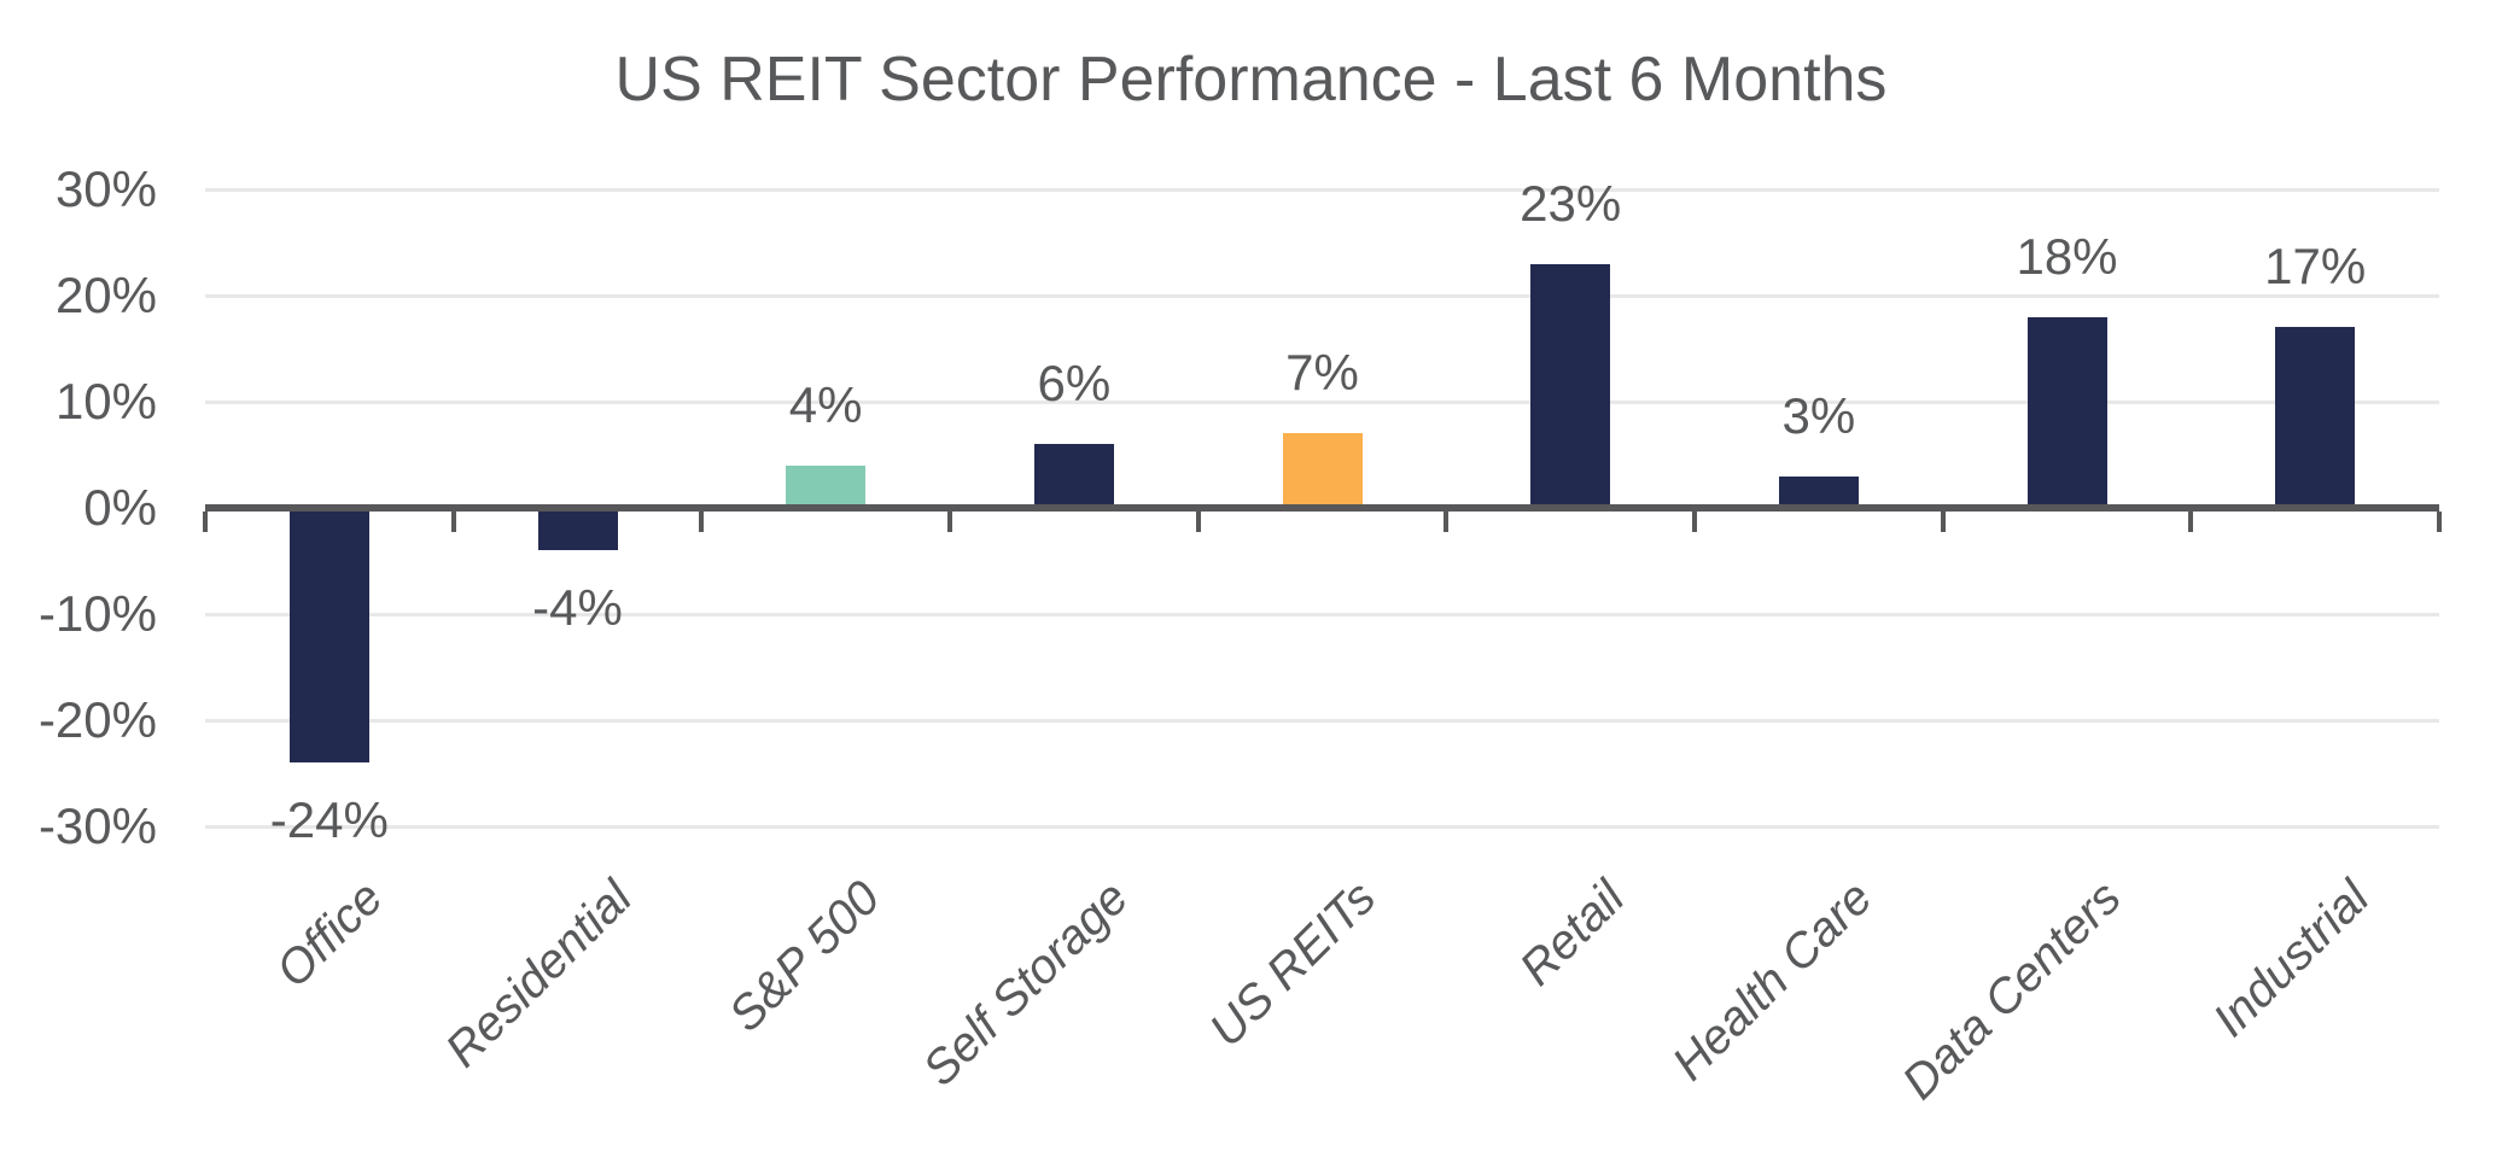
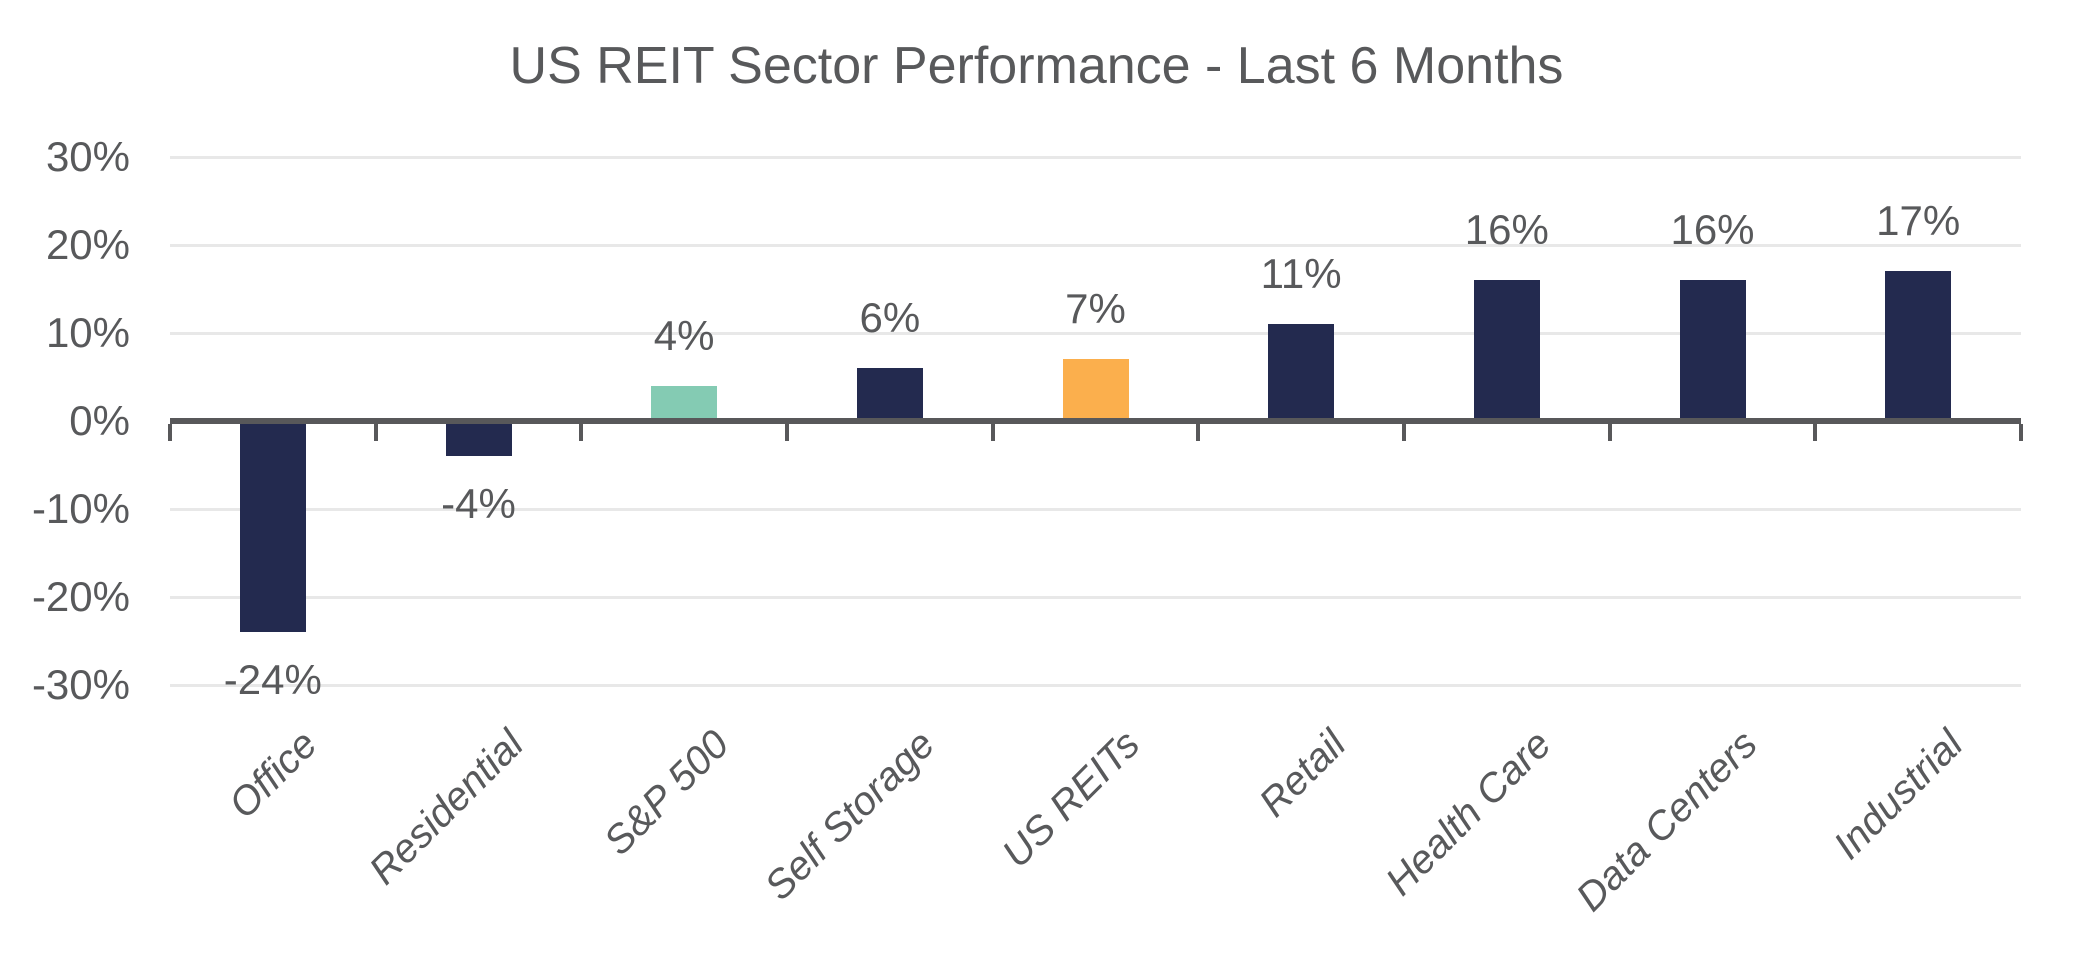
Retail: 23% -> 11%
Health Care: 3% -> 16%
Data Centers: 18% -> 16%
